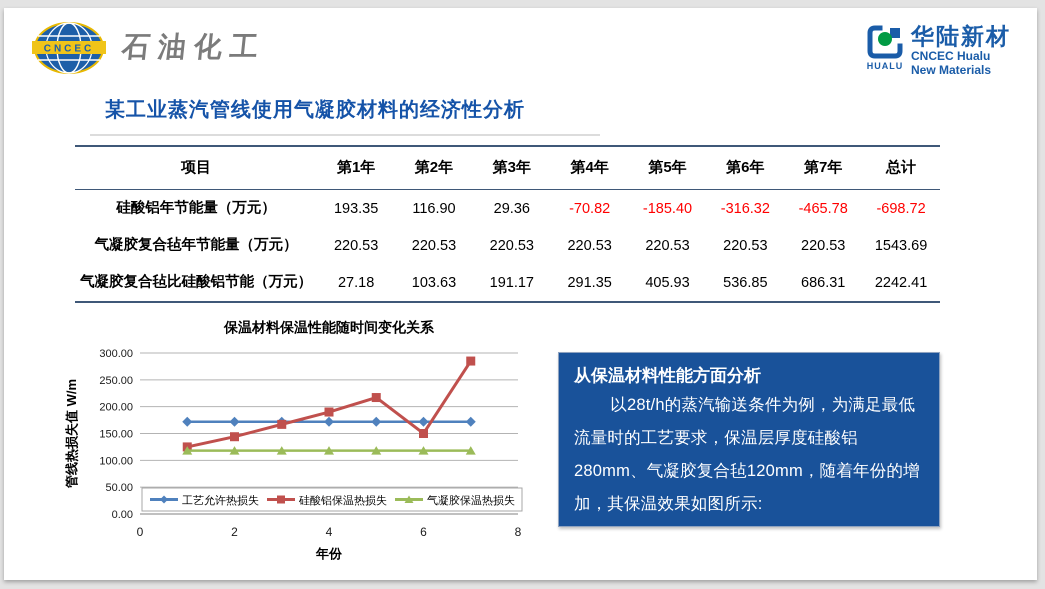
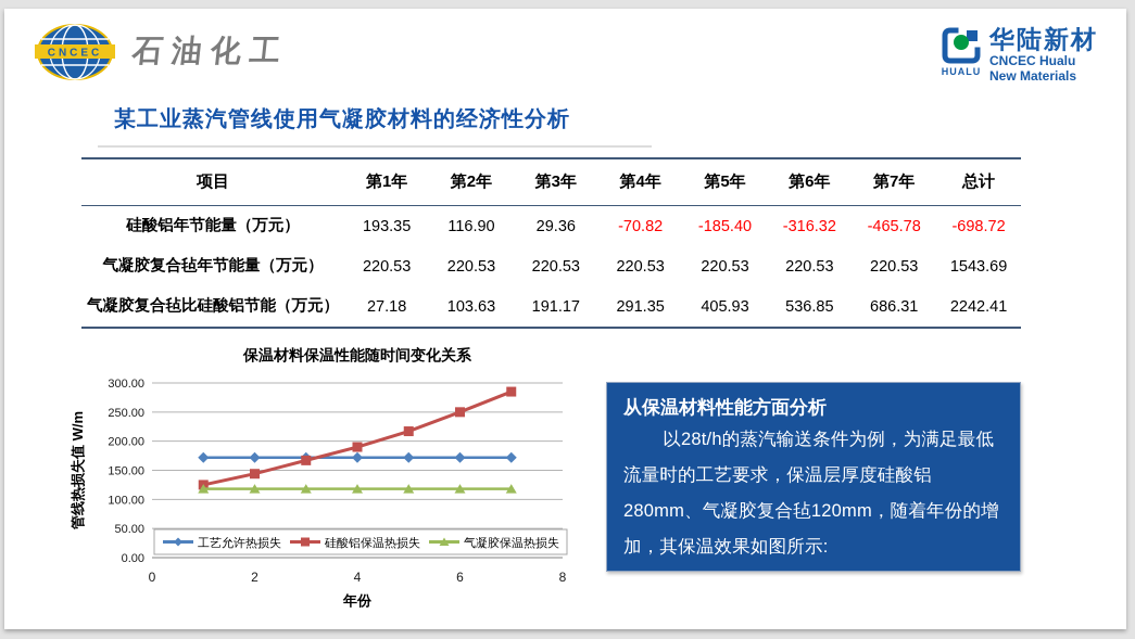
硅酸铝保温热损失/6: 150 -> 250
